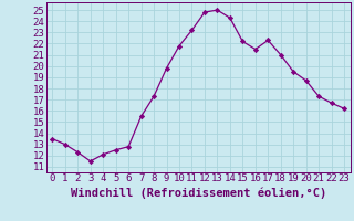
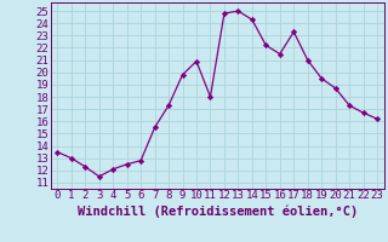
10: 21.8 -> 20.9
11: 23.2 -> 18.0
17: 22.3 -> 23.3
